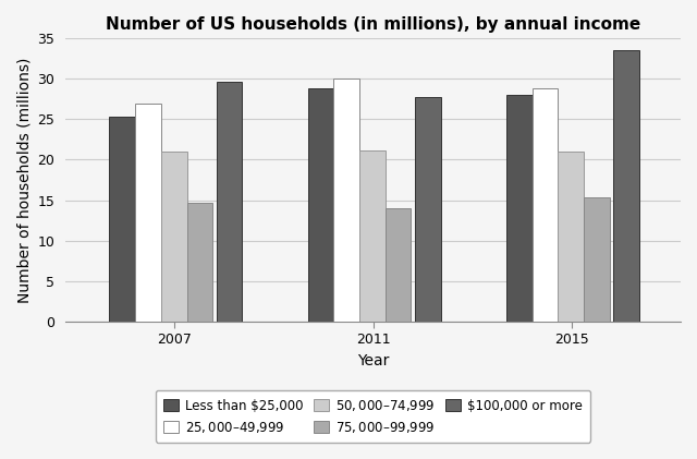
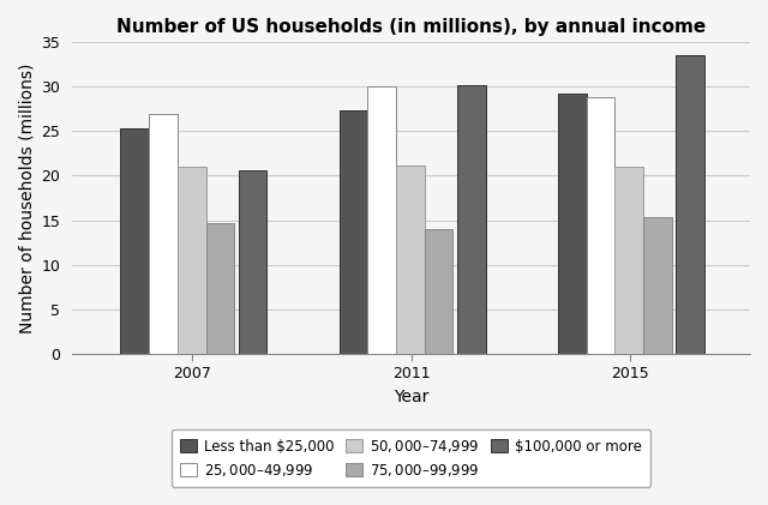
$100,000 or more/2007: 29.6 -> 20.6
Less than $25,000/2011: 28.9 -> 27.4
$100,000 or more/2011: 27.8 -> 30.2
Less than $25,000/2015: 28.0 -> 29.2
